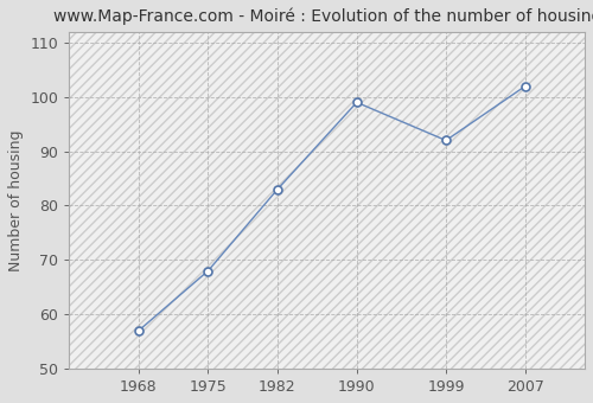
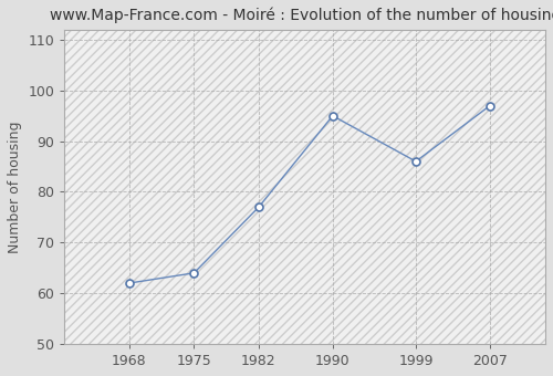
1968: 57 -> 62
1975: 68 -> 64
1982: 83 -> 77
1990: 99 -> 95
1999: 92 -> 86
2007: 102 -> 97
